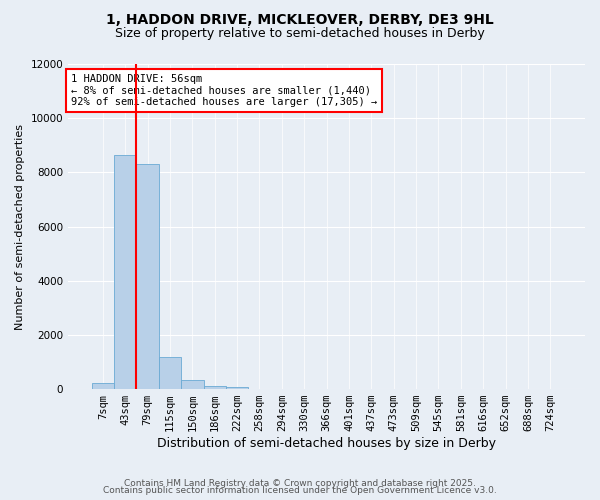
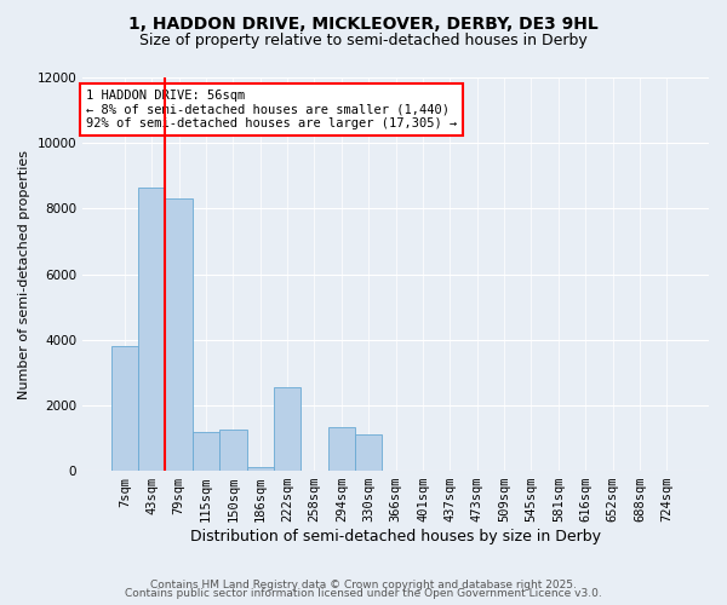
7sqm: 210 -> 3800
150sqm: 350 -> 1250
222sqm: 70 -> 2550
294sqm: 0 -> 1350
330sqm: 0 -> 1100
